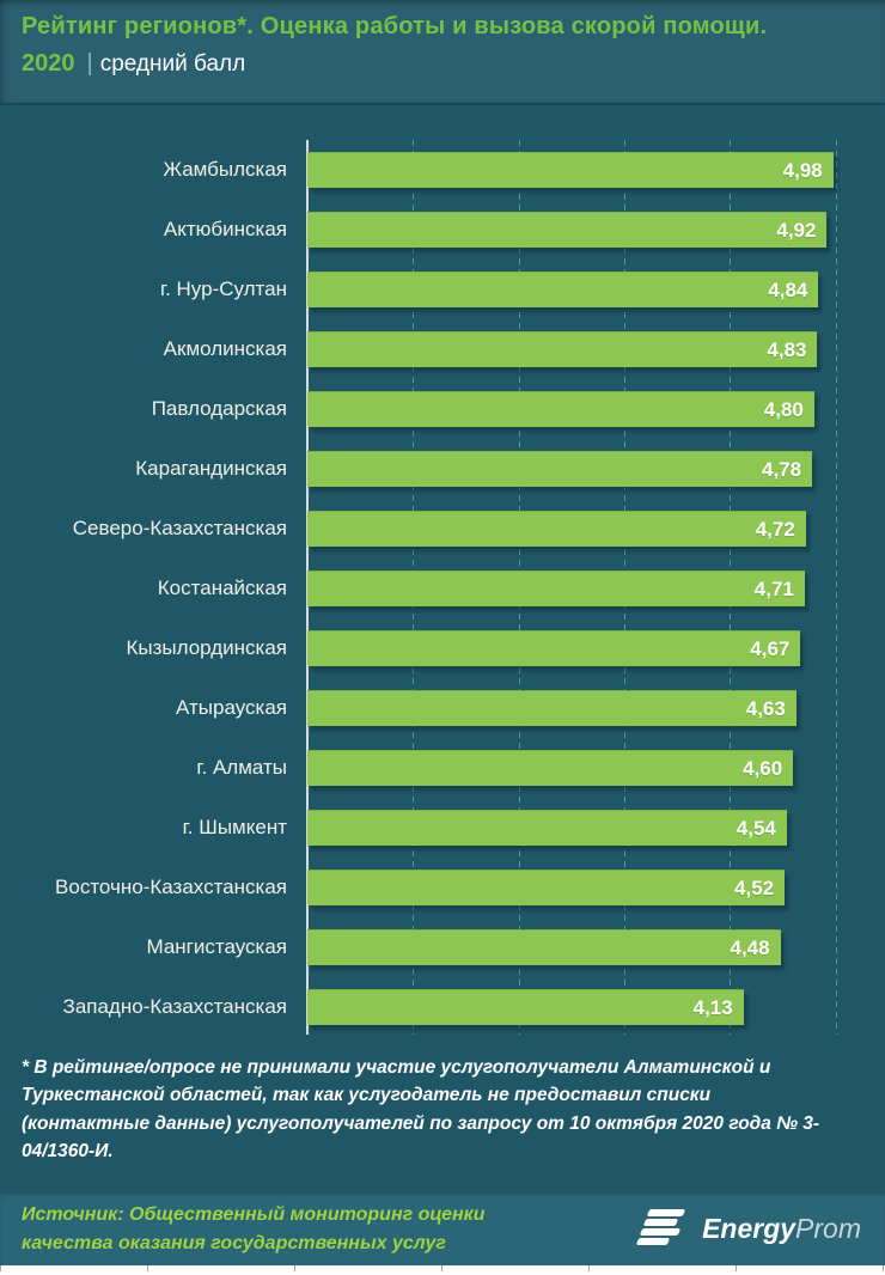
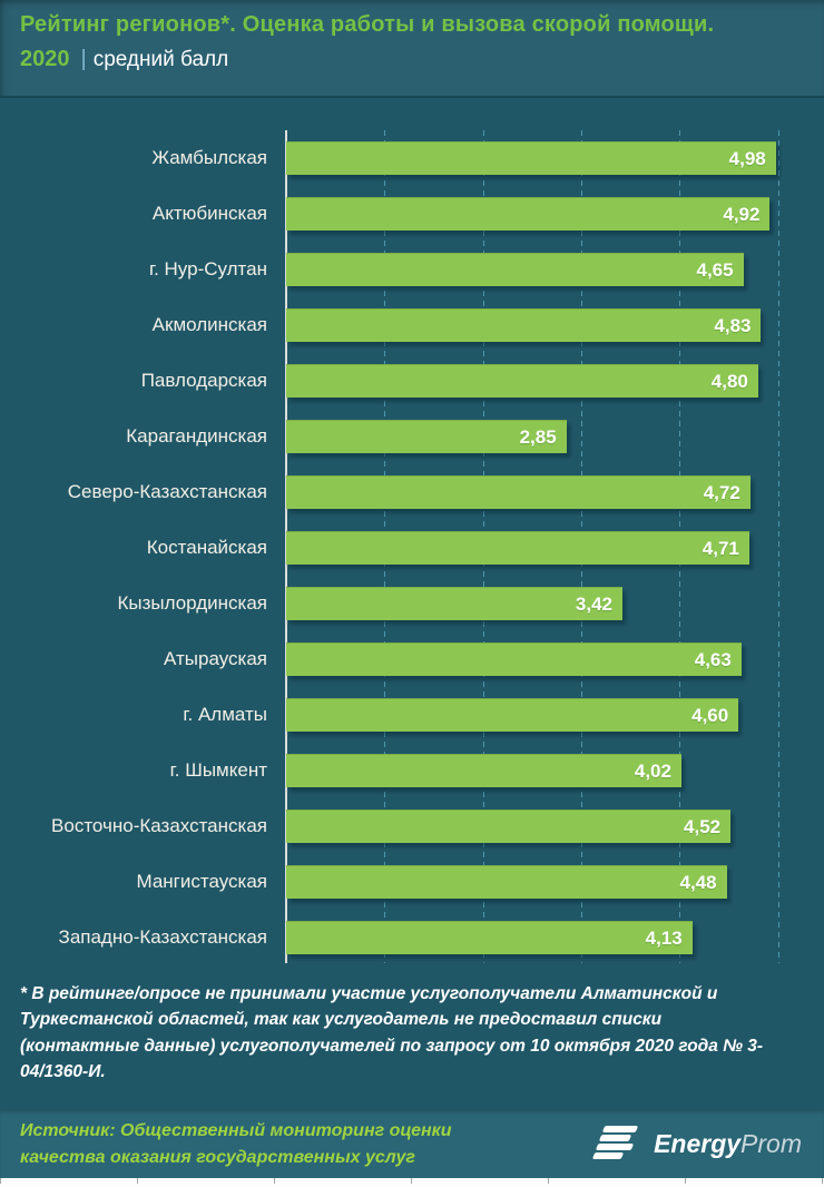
г. Нур-Султан: 4,84 -> 4,65
Карагандинская: 4,78 -> 2,85
Кызылординская: 4,67 -> 3,42
г. Шымкент: 4,54 -> 4,02
